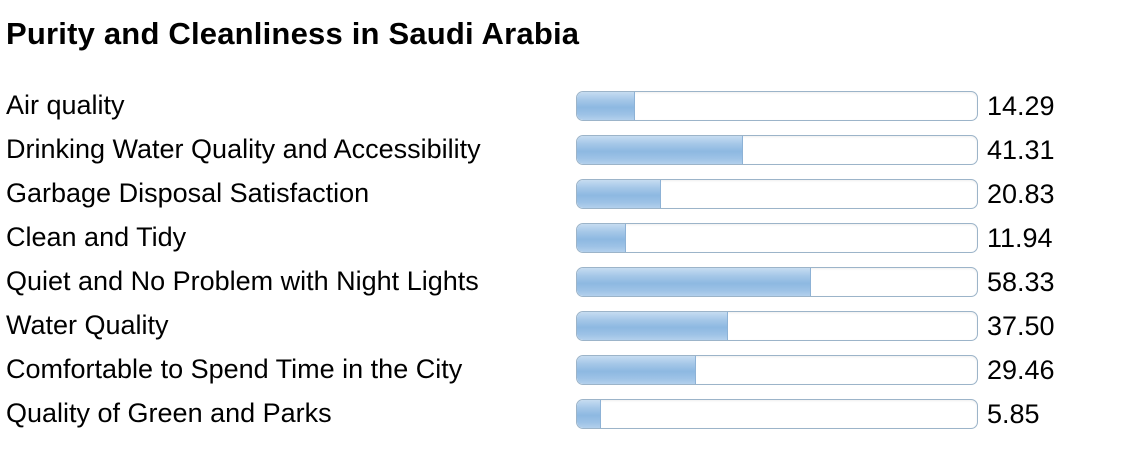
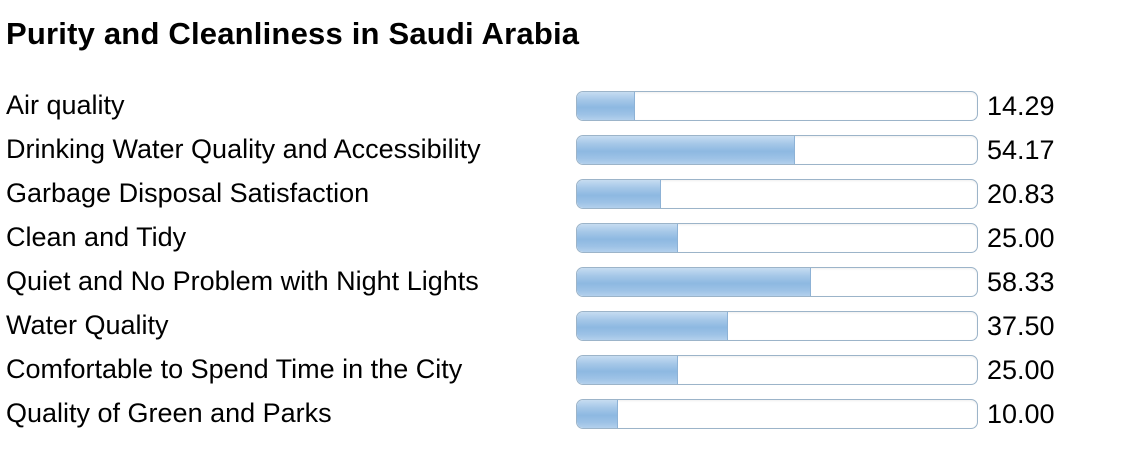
Drinking Water Quality and Accessibility: 41.31 -> 54.17
Clean and Tidy: 11.94 -> 25.00
Comfortable to Spend Time in the City: 29.46 -> 25.00
Quality of Green and Parks: 5.85 -> 10.00
